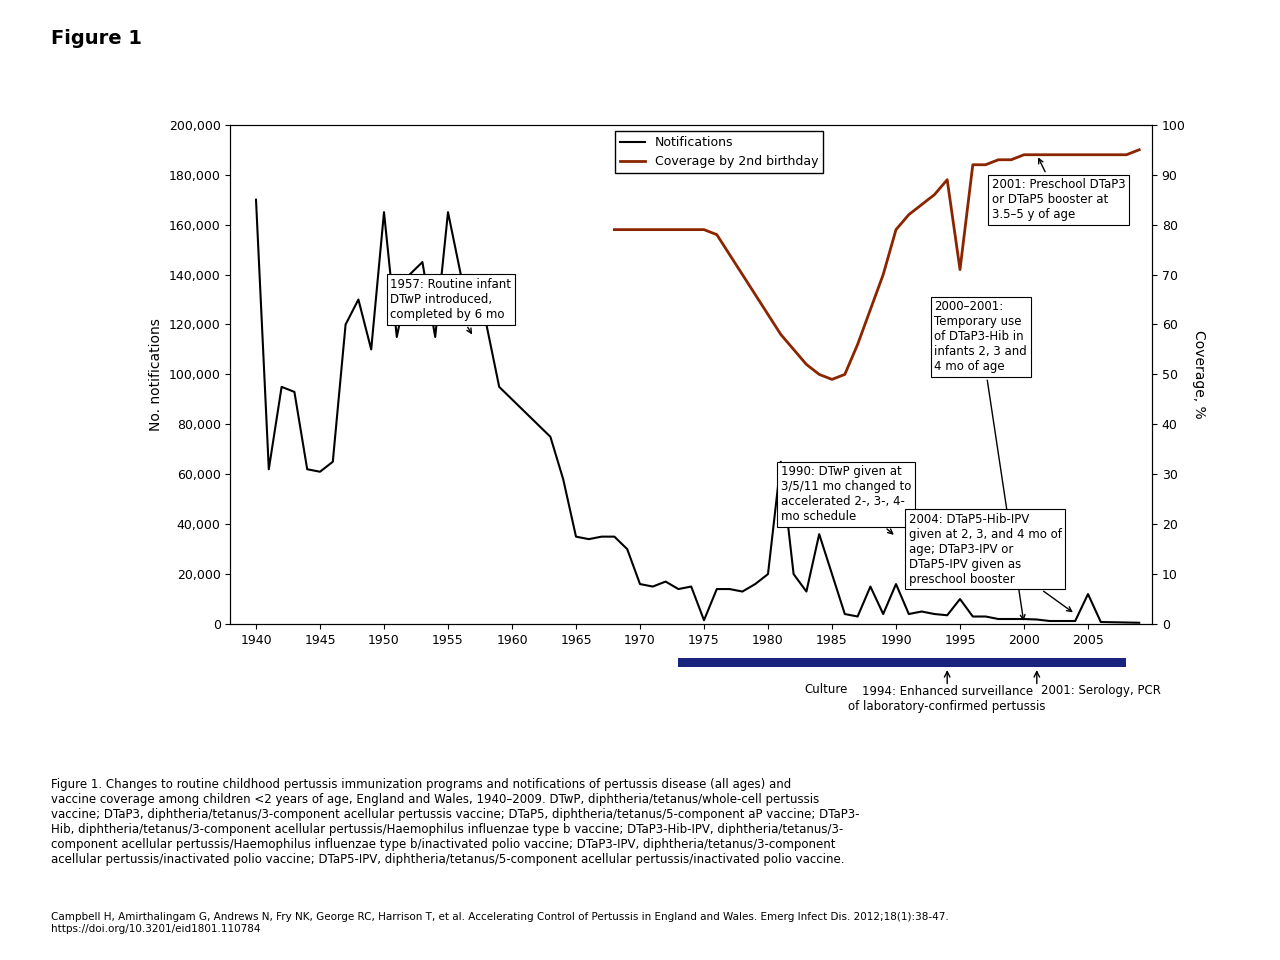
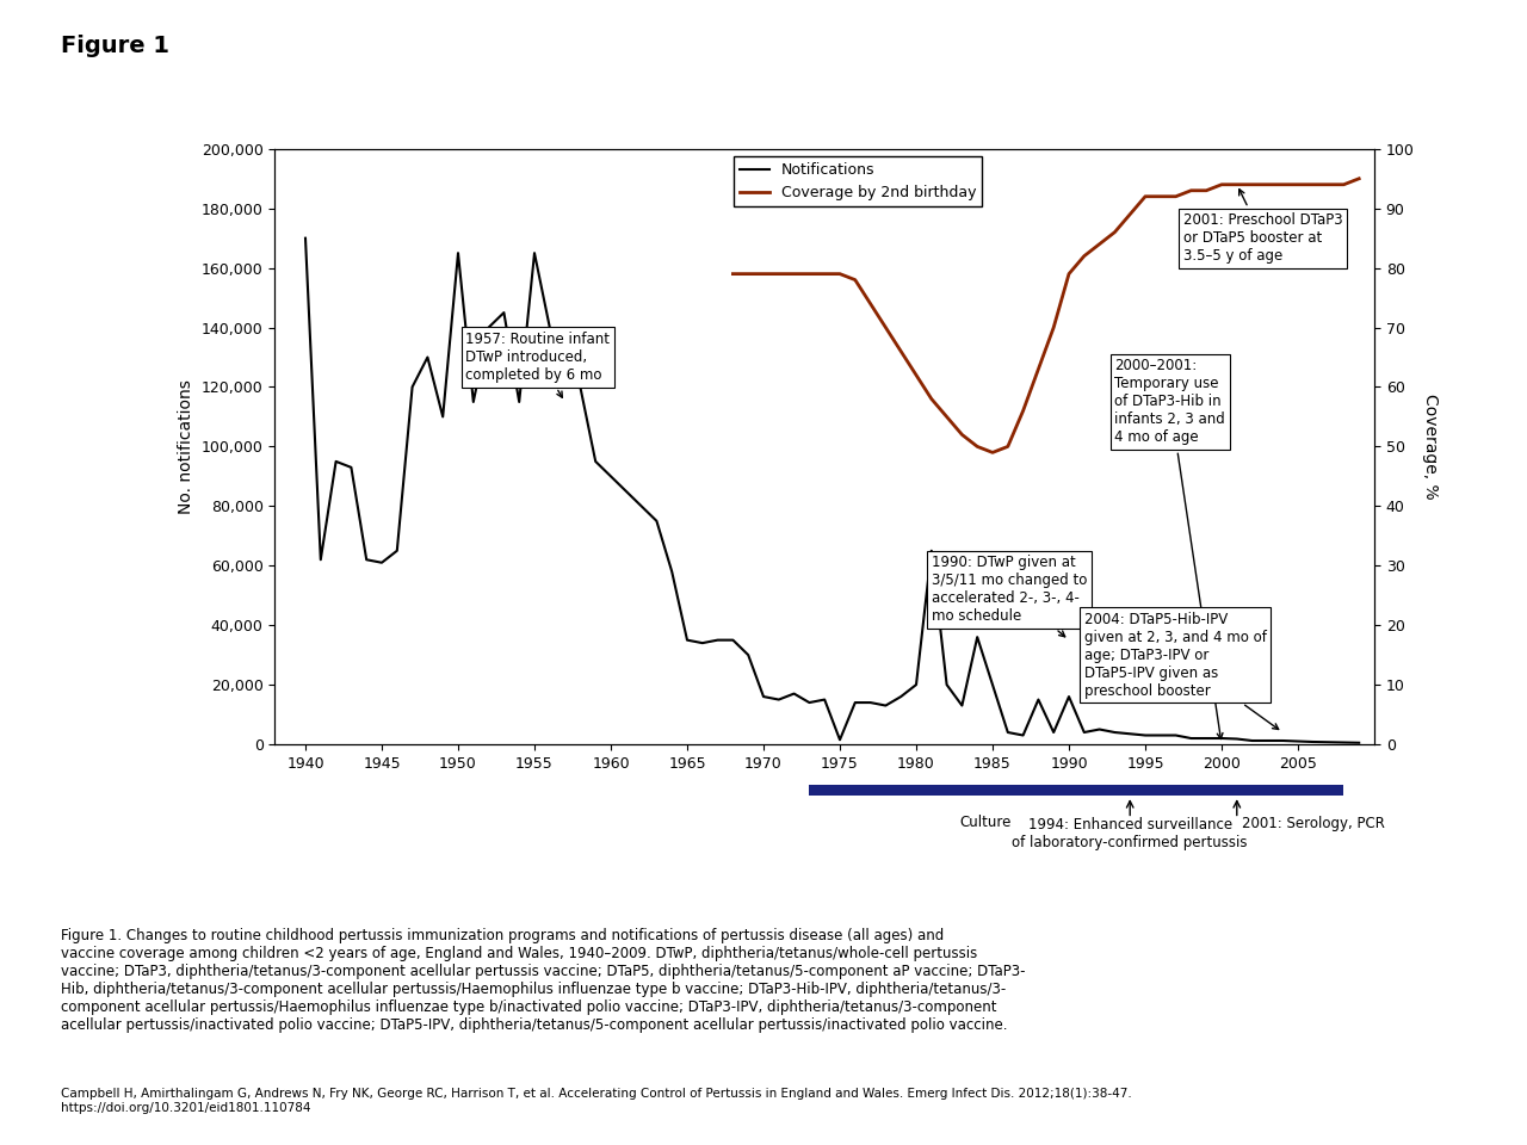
Notifications/1995: 10,000 -> 3,000
Coverage by 2nd birthday/1995: 71 -> 92
Notifications/2005: 12,000 -> 1,000
